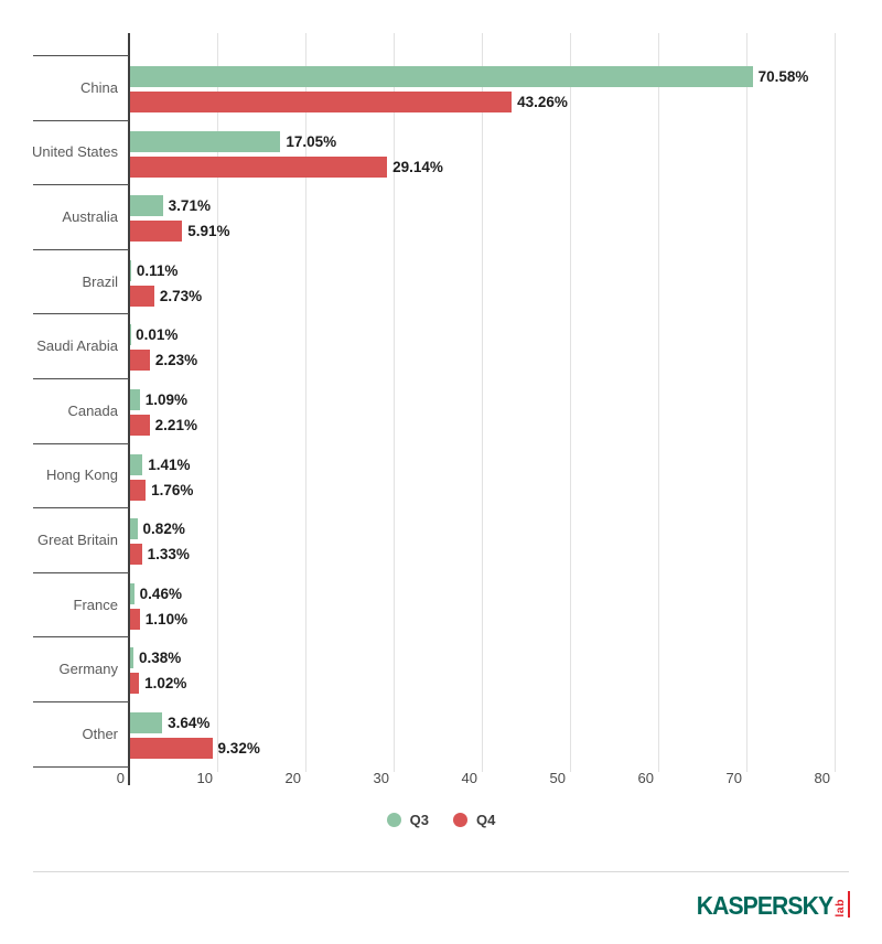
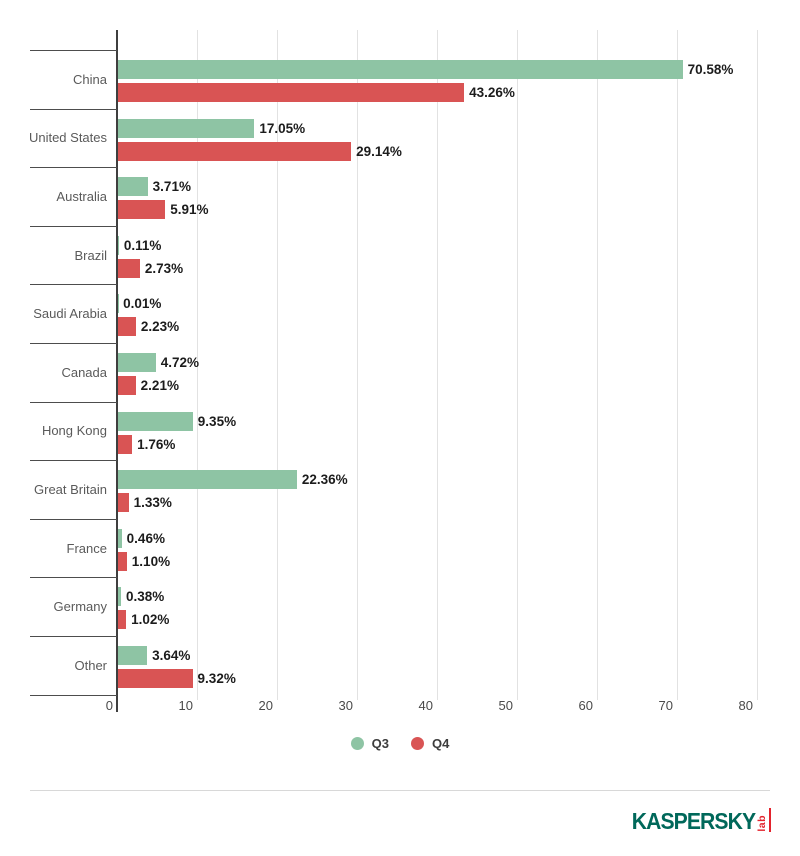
Q3/Canada: 1.09% -> 4.72%
Q3/Hong Kong: 1.41% -> 9.35%
Q3/Great Britain: 0.82% -> 22.36%
